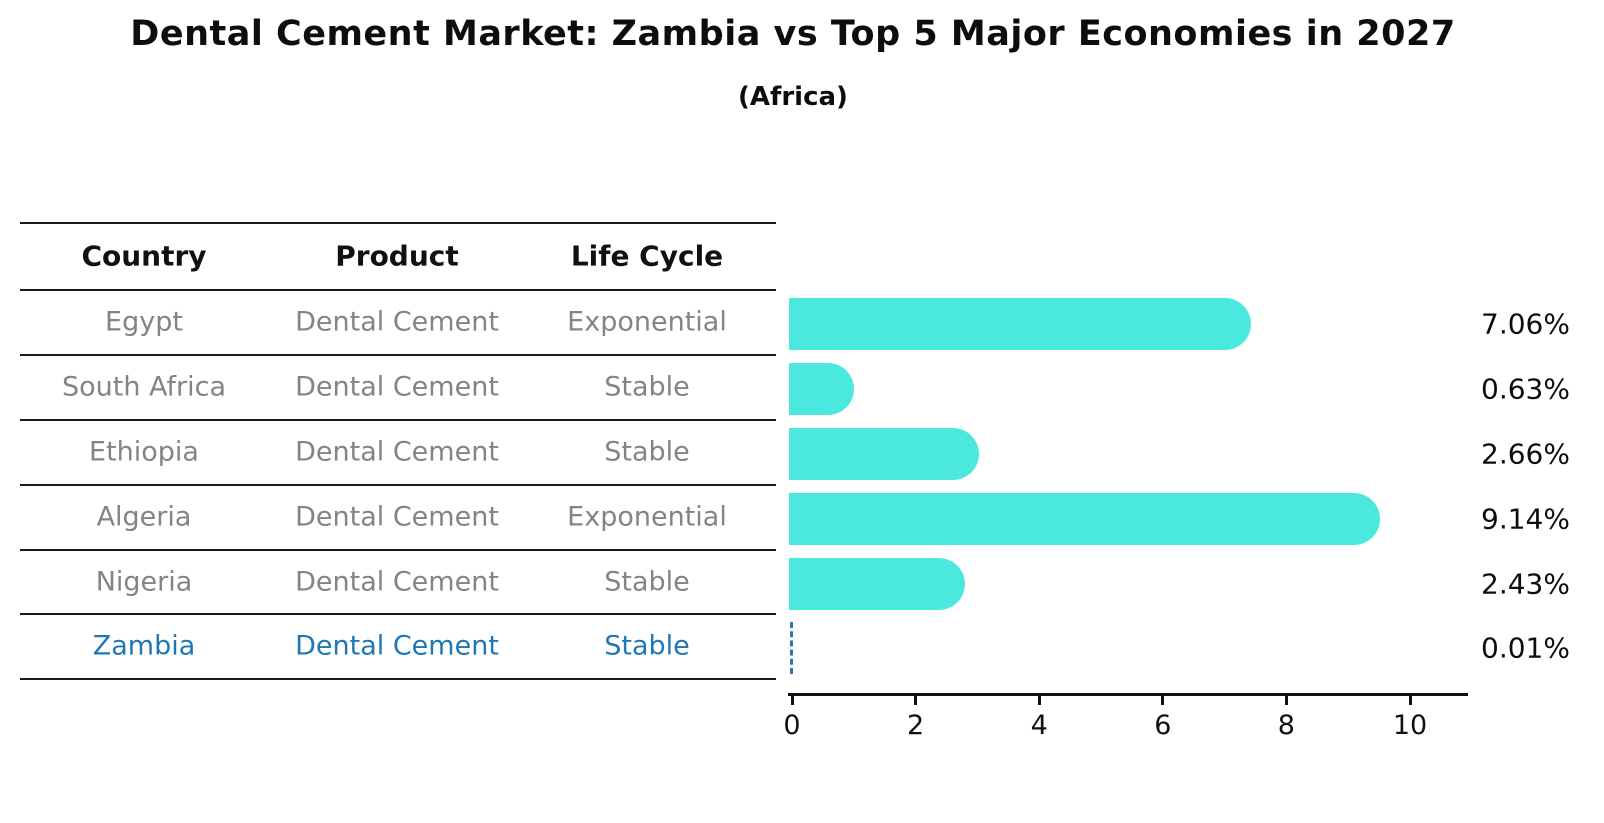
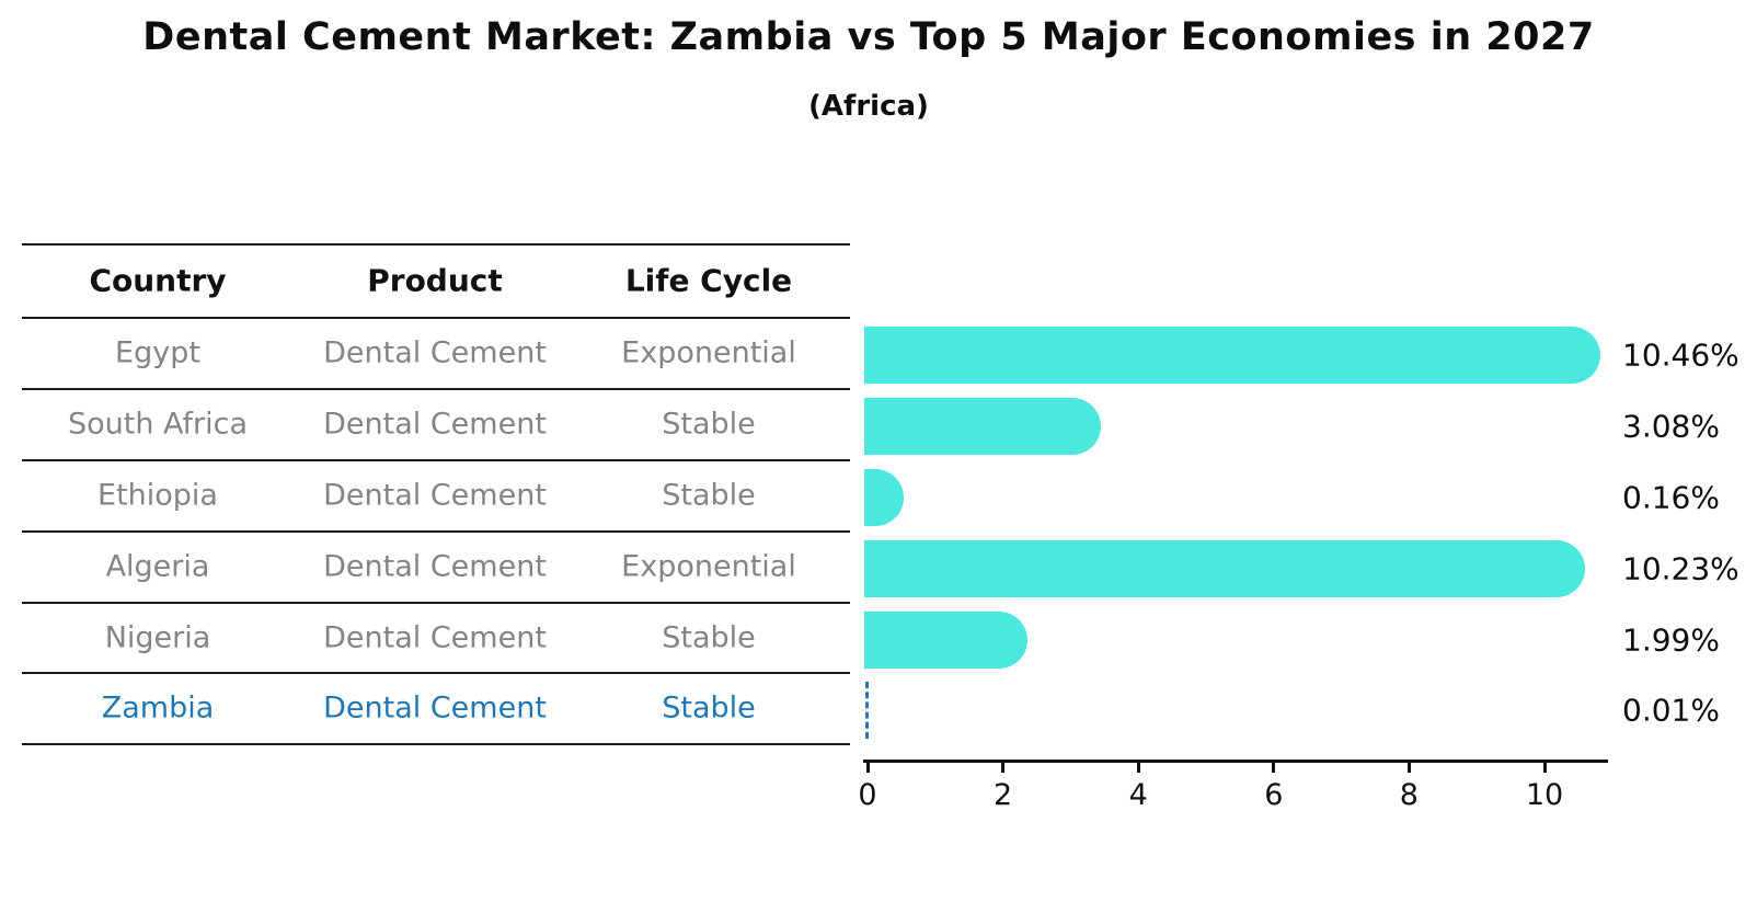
Egypt: 7.06% -> 10.46%
South Africa: 0.63% -> 3.08%
Ethiopia: 2.66% -> 0.16%
Algeria: 9.14% -> 10.23%
Nigeria: 2.43% -> 1.99%
